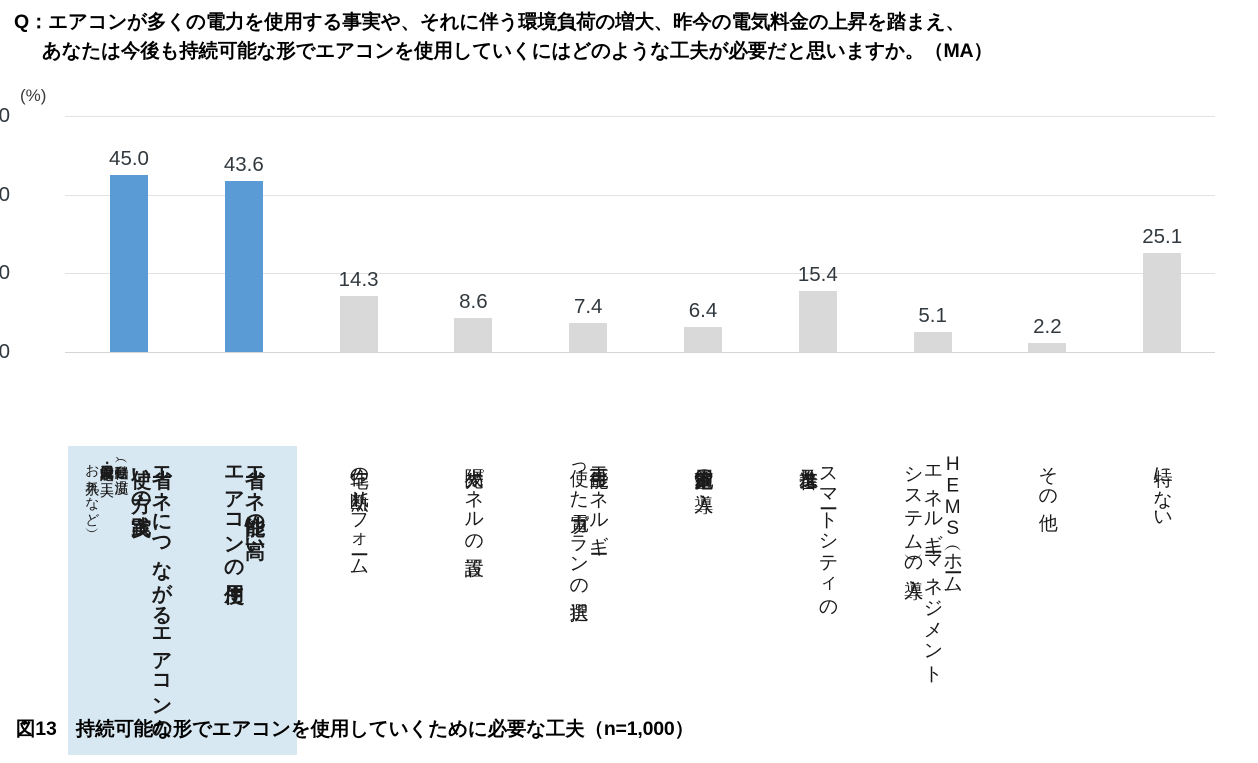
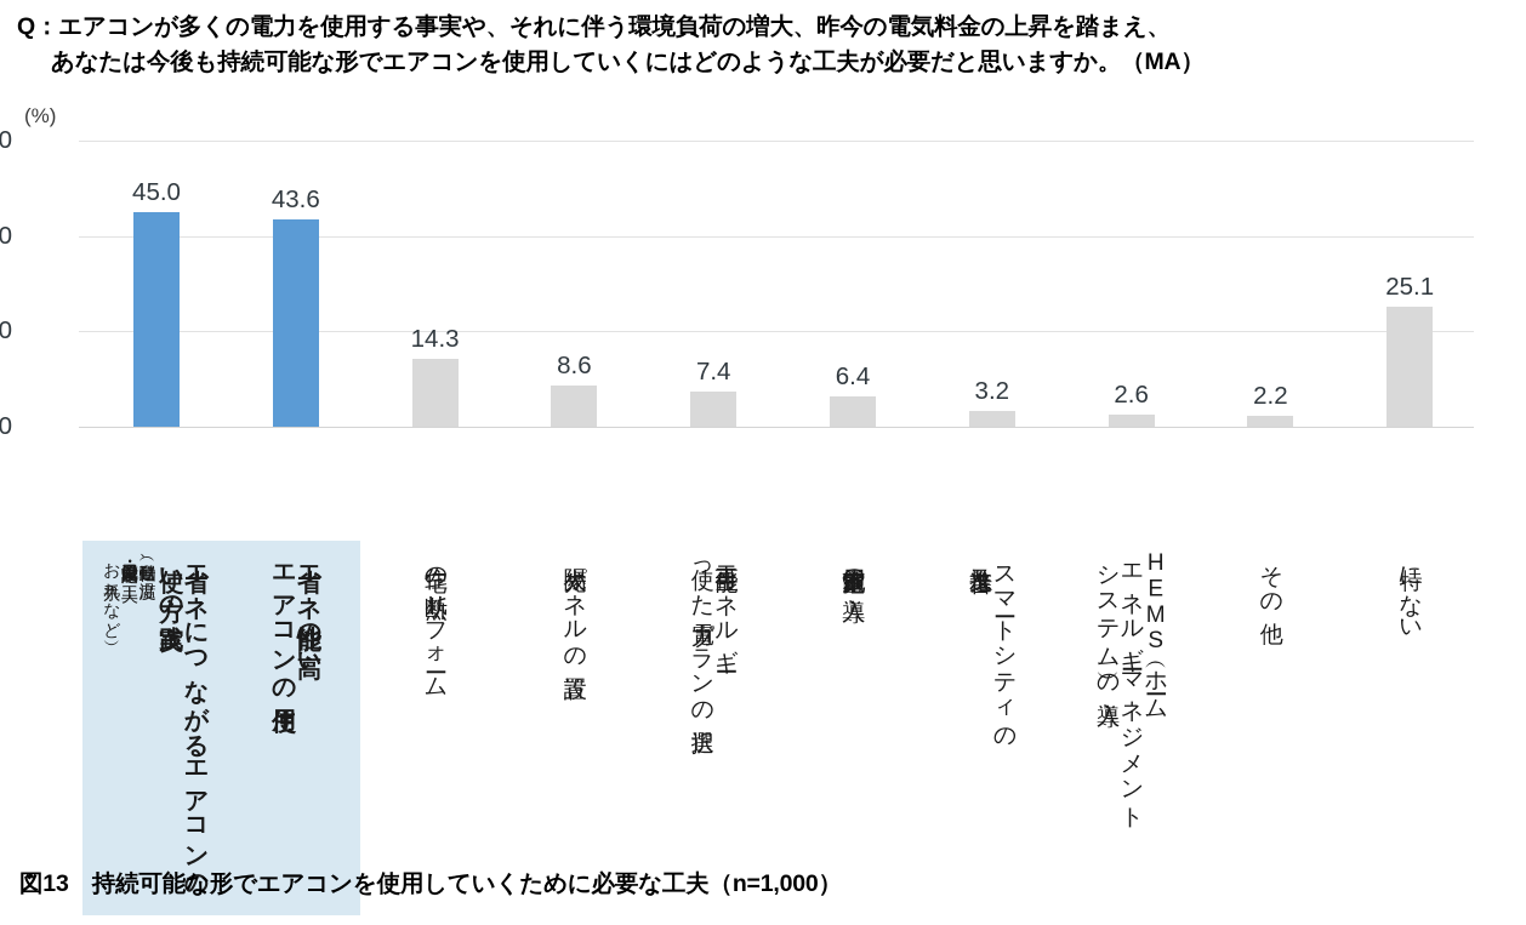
スマートシティの普及推進: 15.4 -> 3.2
HEMS（ホームエネルギーマネジメントシステム）の導入: 5.1 -> 2.6
